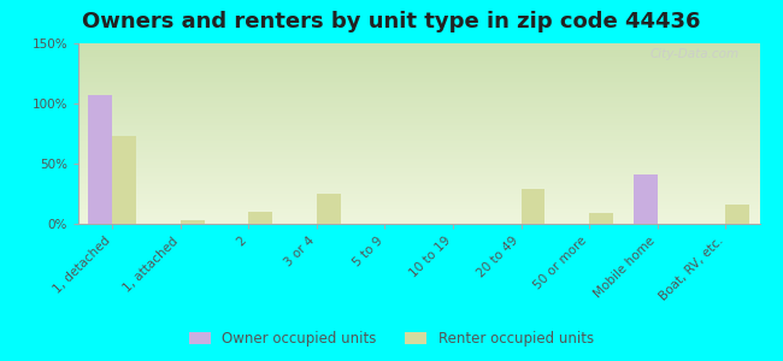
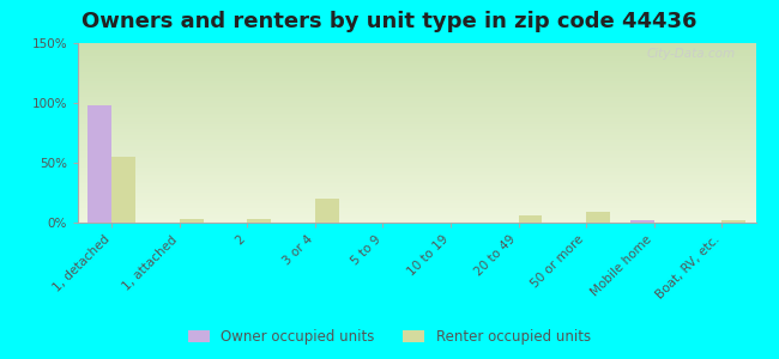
Owner occupied units/1, detached: 107% -> 98%
Renter occupied units/1, detached: 73% -> 55%
Renter occupied units/2: 10% -> 3%
Renter occupied units/3 or 4: 25% -> 20%
Renter occupied units/20 to 49: 29% -> 6%
Owner occupied units/Mobile home: 41% -> 2%
Renter occupied units/Boat, RV, etc.: 16% -> 2%
